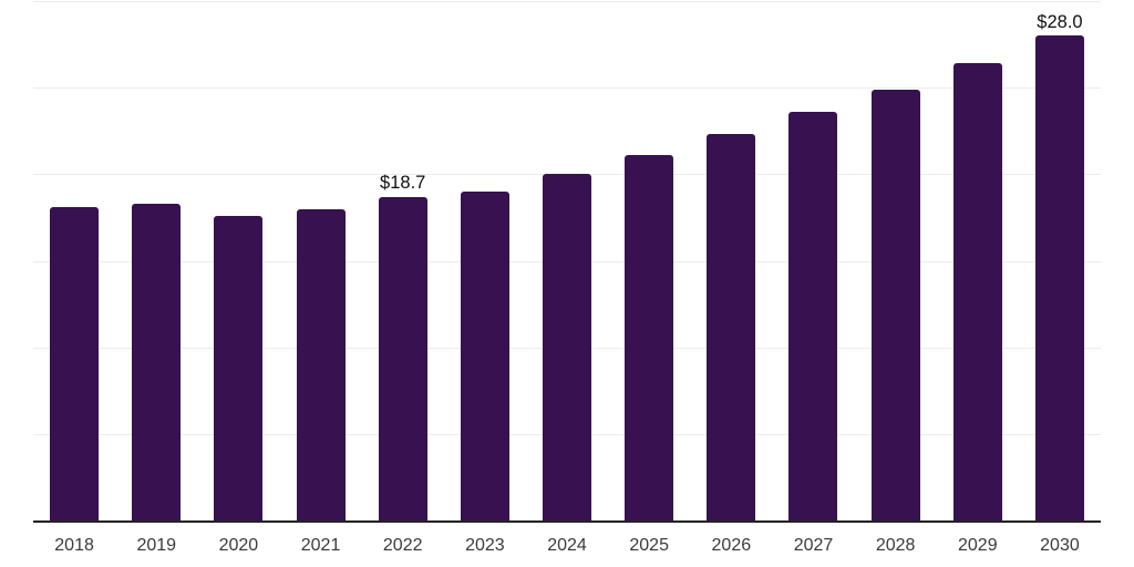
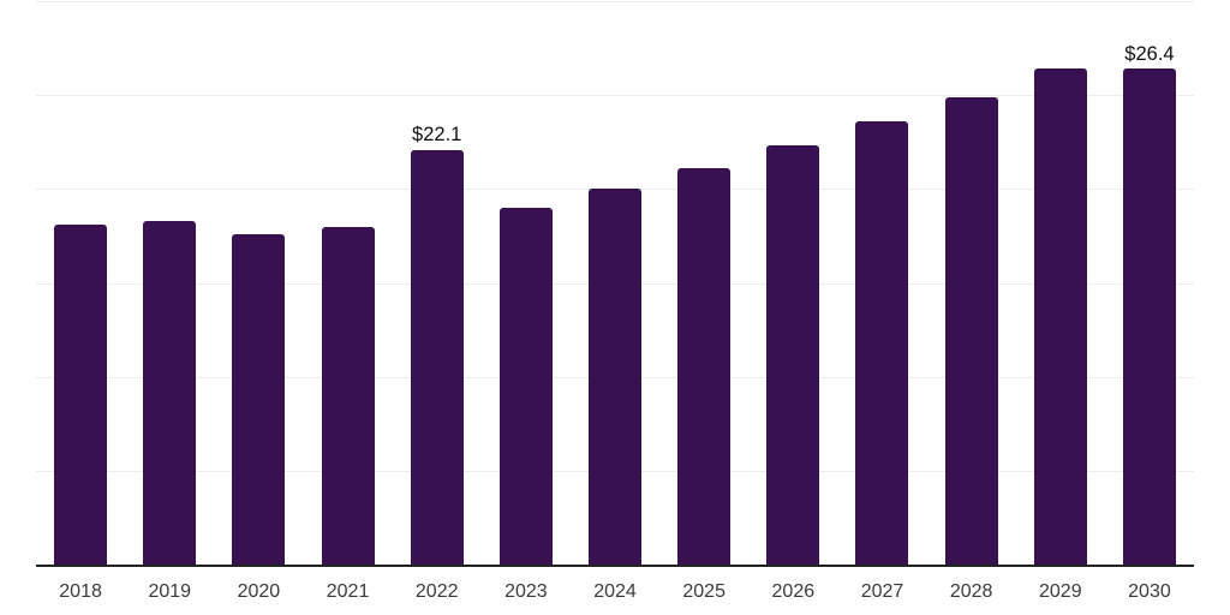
2022: $18.7 -> $22.1
2030: $28.0 -> $26.4
